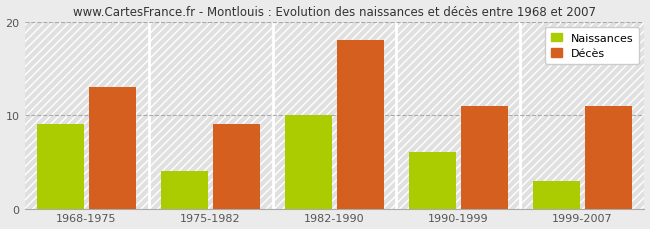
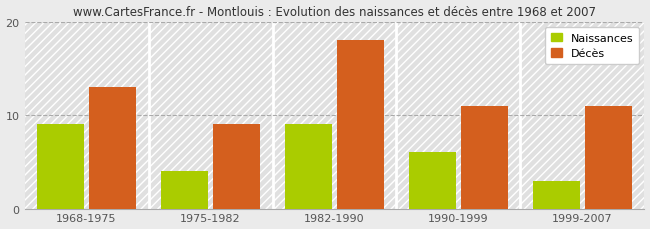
Naissances/1982-1990: 10 -> 9
